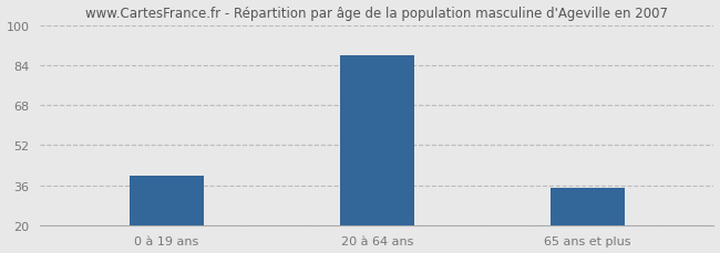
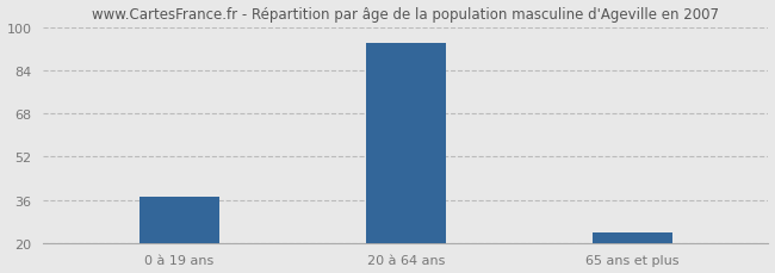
0 à 19 ans: 40 -> 37
20 à 64 ans: 88 -> 94
65 ans et plus: 35 -> 24
